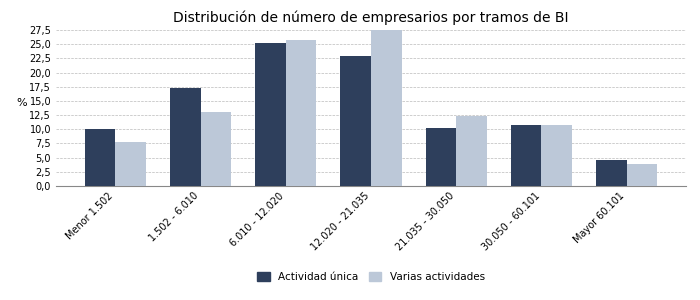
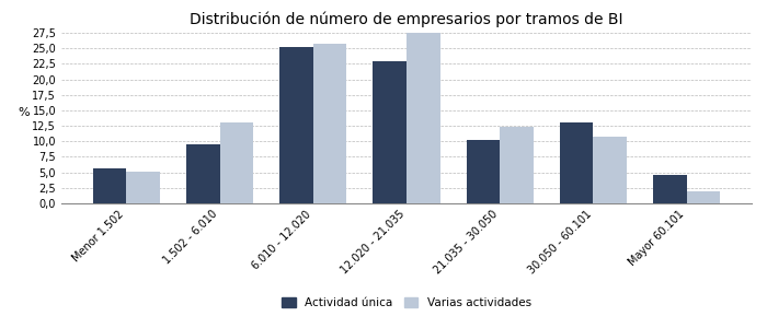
Actividad única/Menor 1.502: 10,0 -> 5,6
Varias actividades/Menor 1.502: 7,7 -> 5,2
Actividad única/1.502 - 6.010: 17,2 -> 9,6
Actividad única/30.050 - 60.101: 10,7 -> 13,0
Varias actividades/Mayor 60.101: 3,8 -> 2,0
